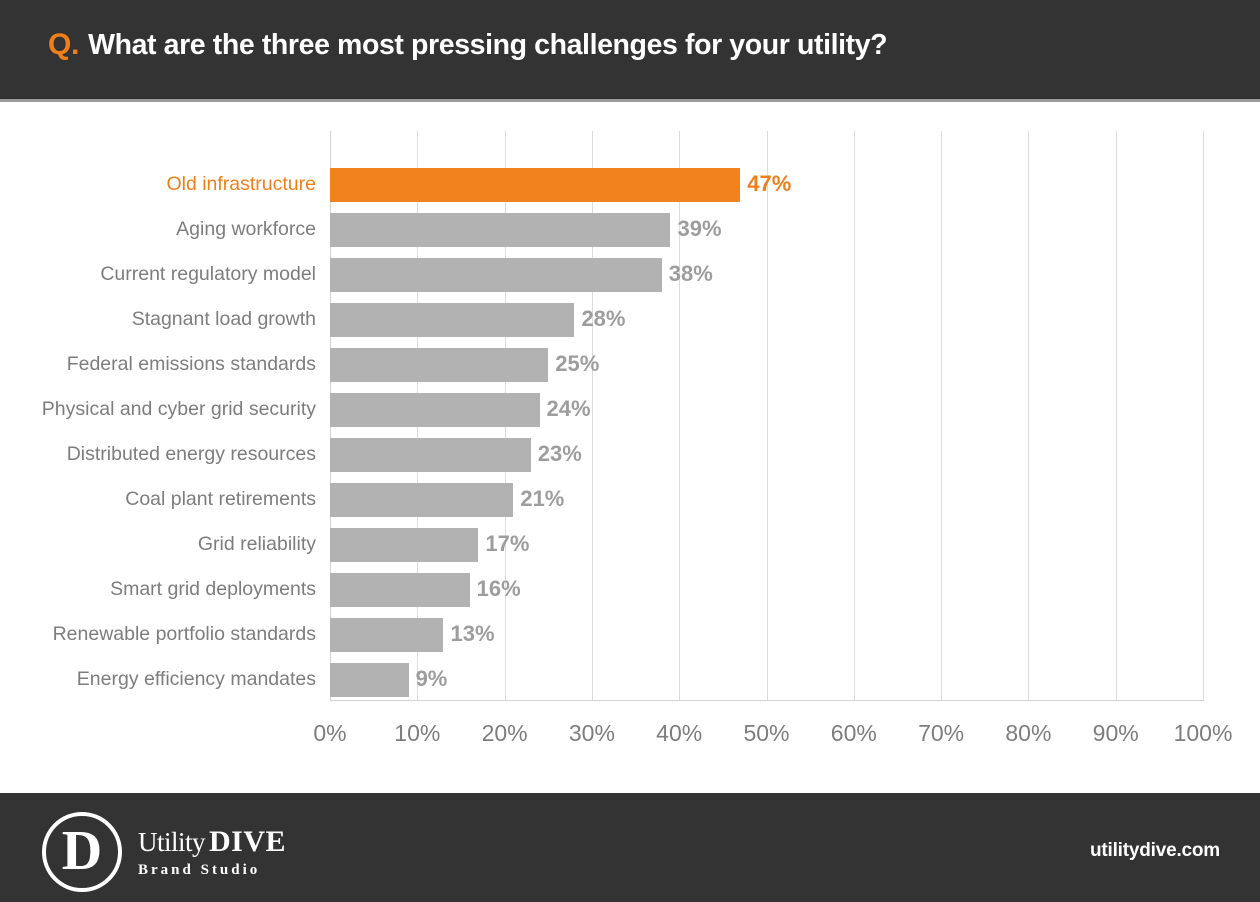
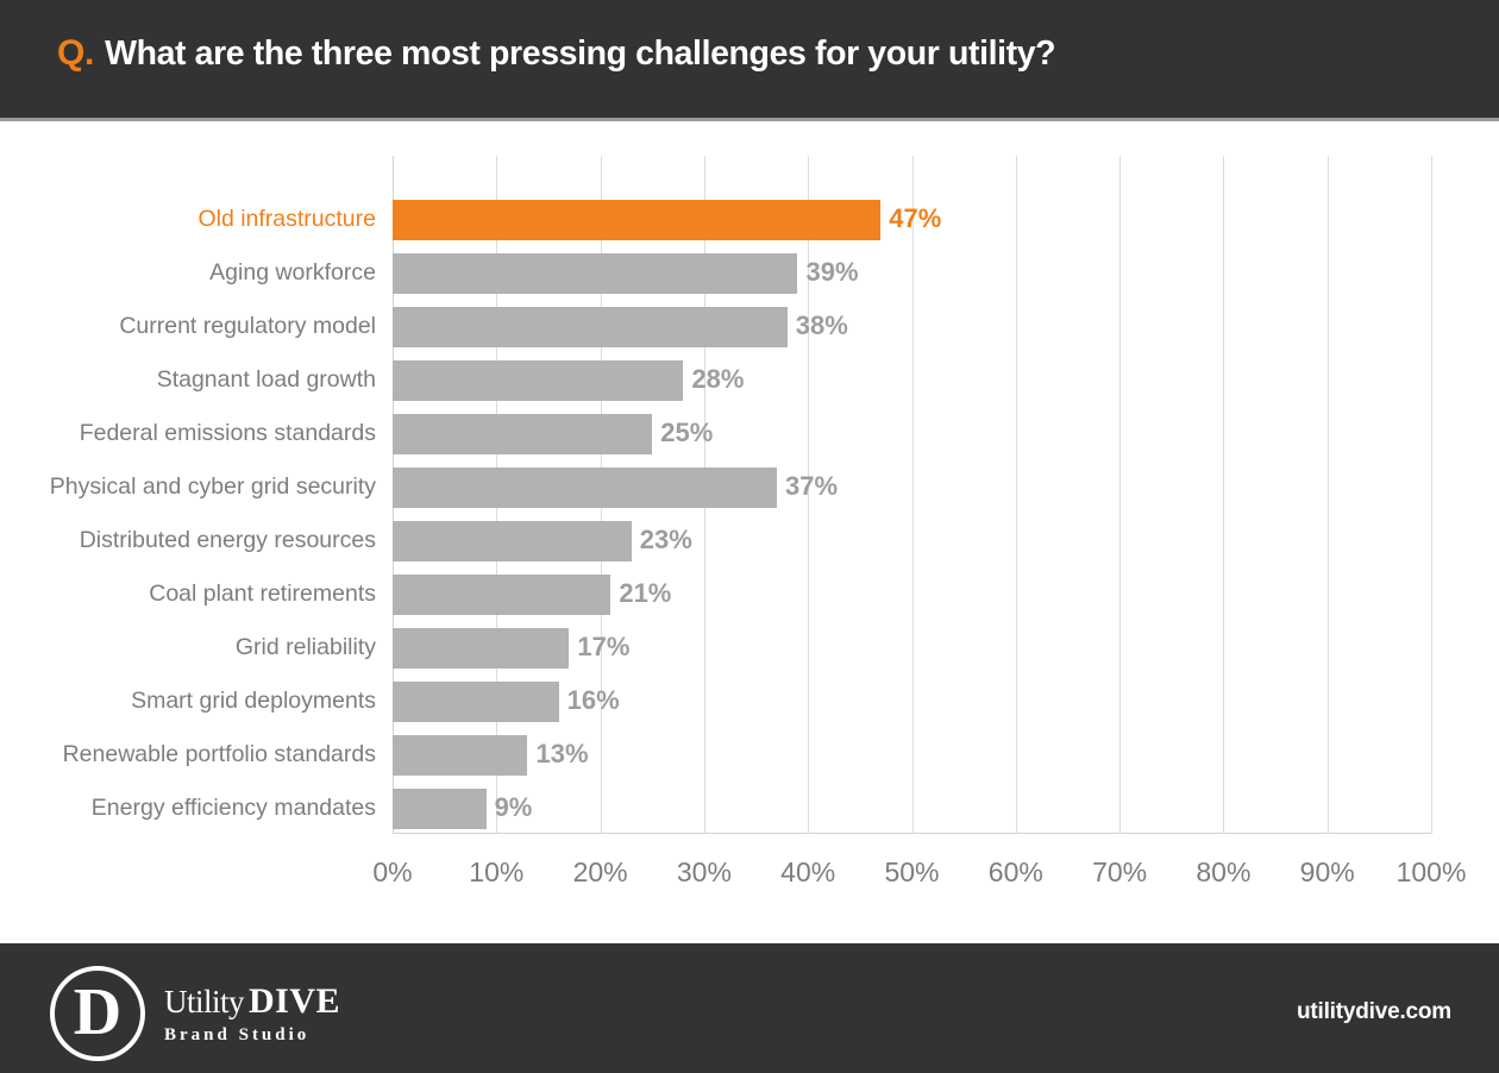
Physical and cyber grid security: 24% -> 37%
